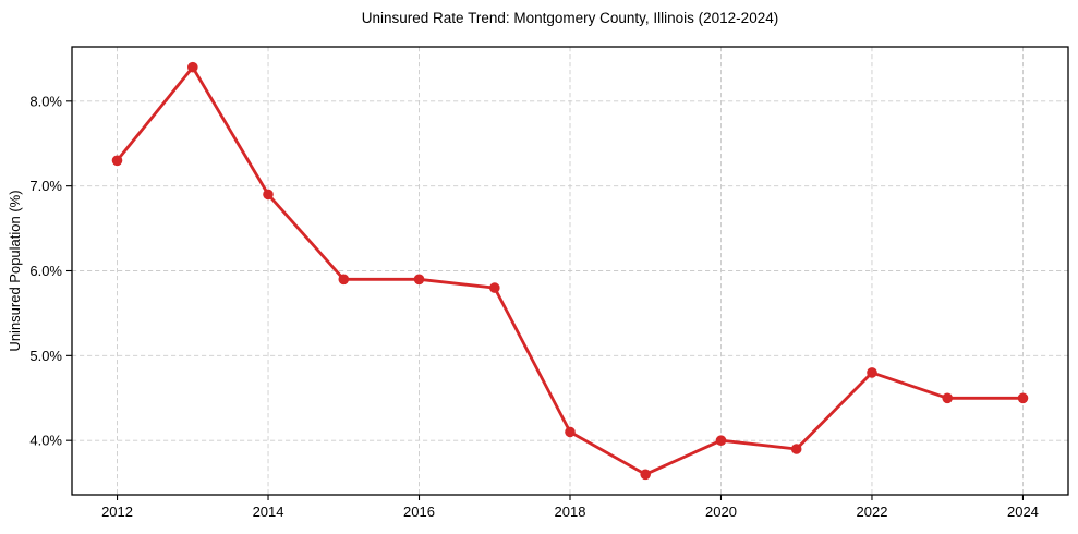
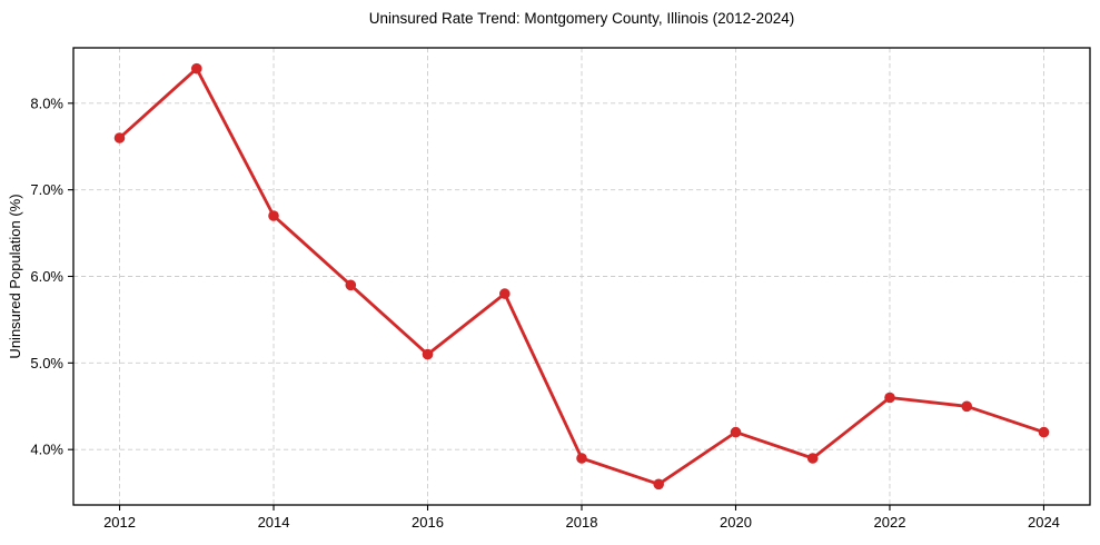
2012: 7.3% -> 7.6%
2014: 6.9% -> 6.7%
2016: 5.9% -> 5.1%
2018: 4.1% -> 3.9%
2020: 4.0% -> 4.2%
2022: 4.8% -> 4.6%
2024: 4.5% -> 4.2%
